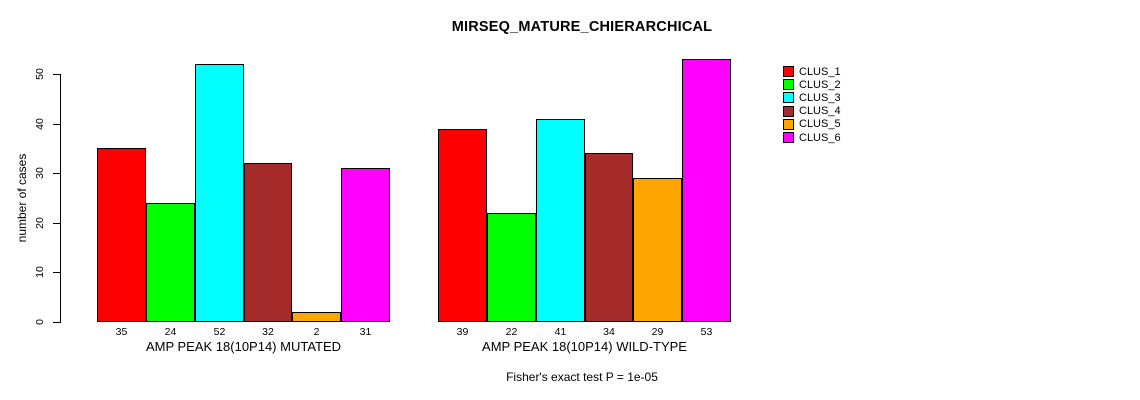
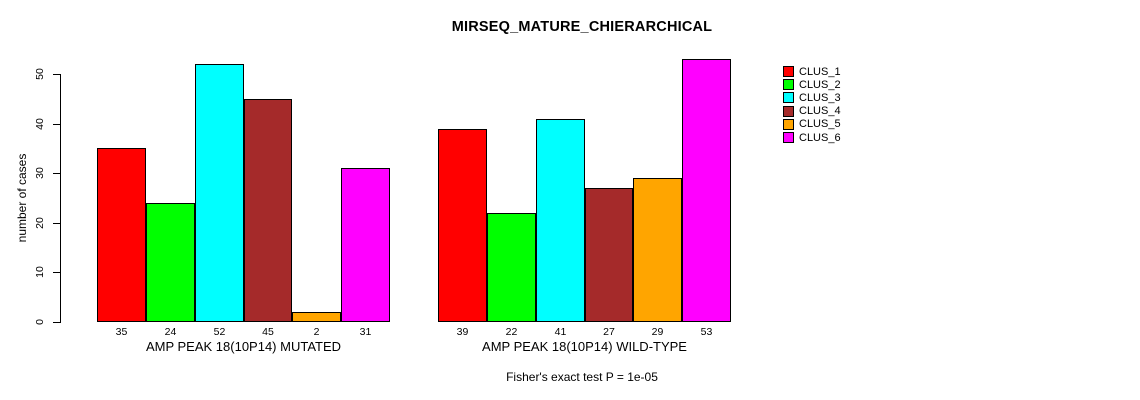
CLUS_4/AMP PEAK 18(10P14) MUTATED: 32 -> 45
CLUS_4/AMP PEAK 18(10P14) WILD-TYPE: 34 -> 27
